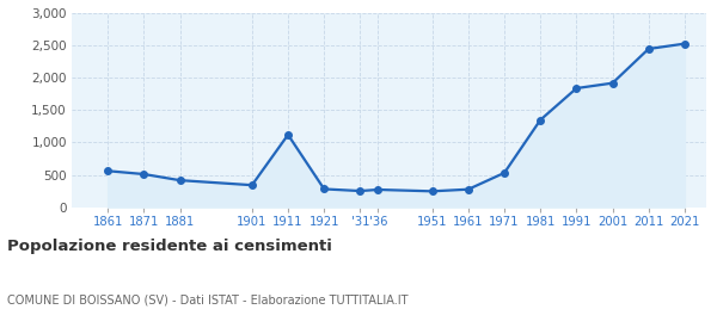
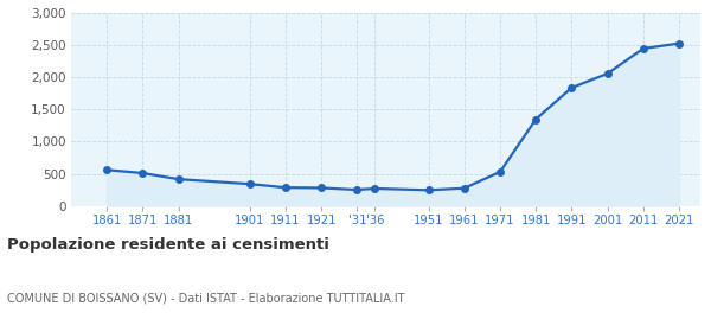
1911: 1,120 -> 280
2001: 1,920 -> 2,060
